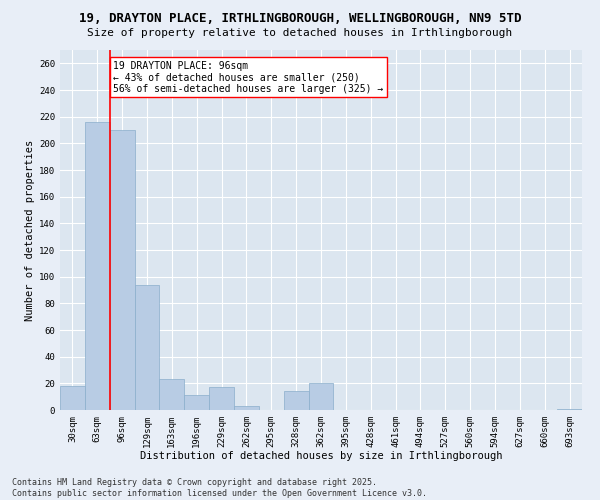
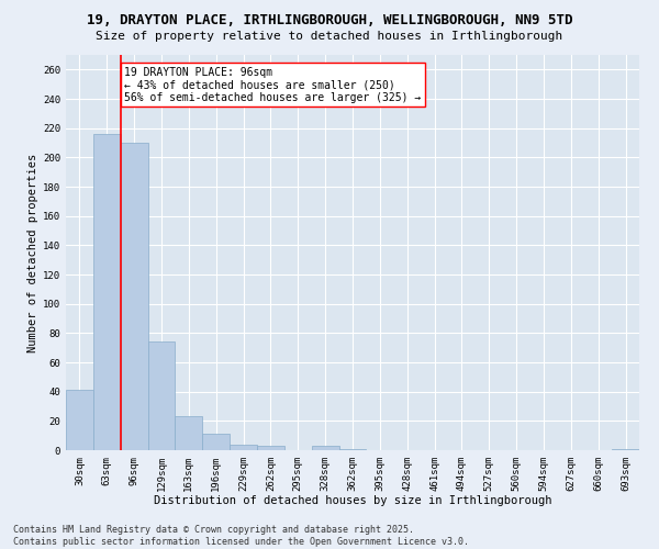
30sqm: 18 -> 41
129sqm: 94 -> 74
229sqm: 17 -> 4
328sqm: 14 -> 3
362sqm: 20 -> 1
